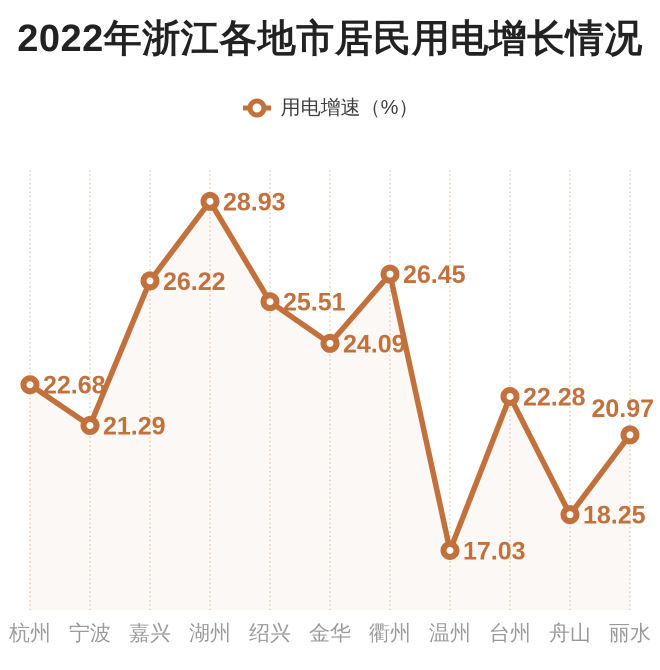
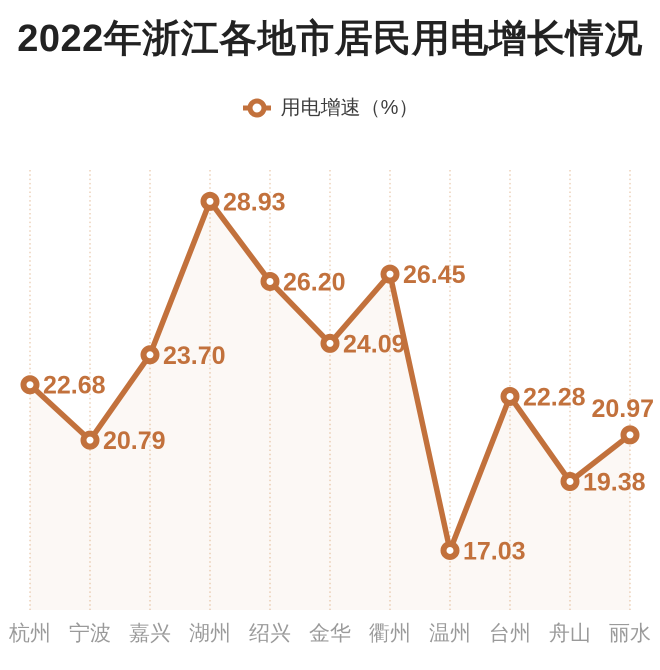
宁波: 21.29 -> 20.79
嘉兴: 26.22 -> 23.70
绍兴: 25.51 -> 26.20
舟山: 18.25 -> 19.38
